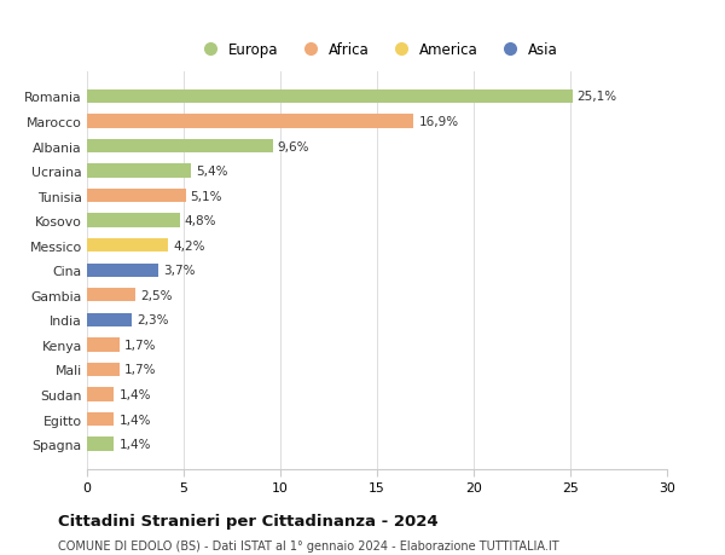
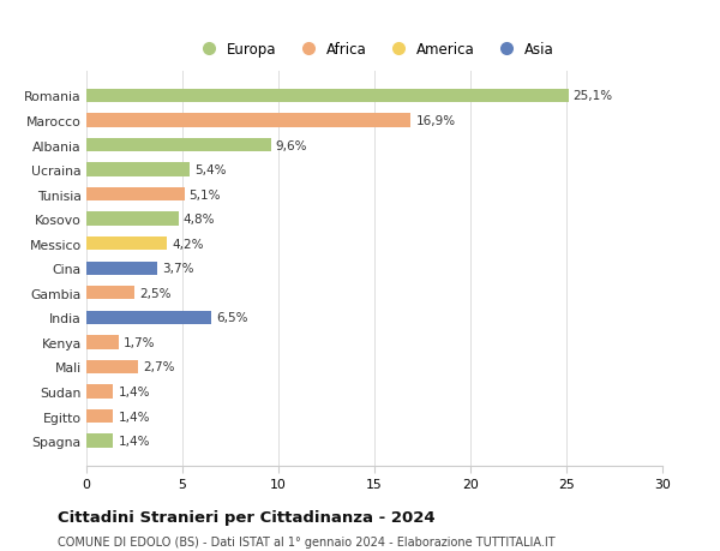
India: 2,3% -> 6,5%
Mali: 1,7% -> 2,7%
